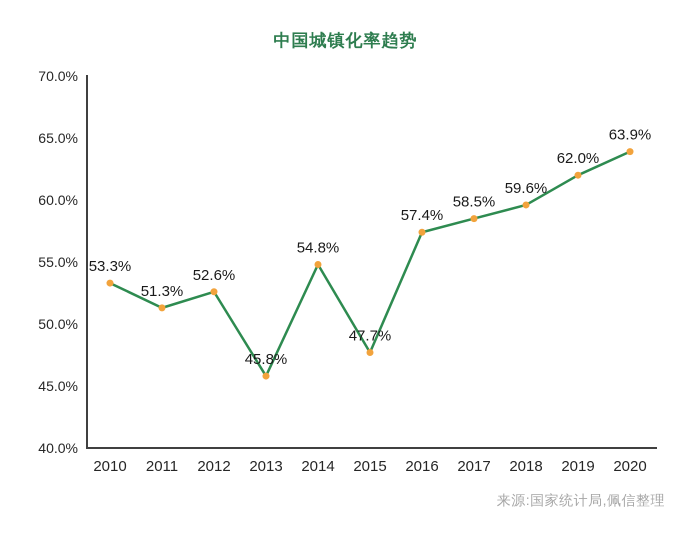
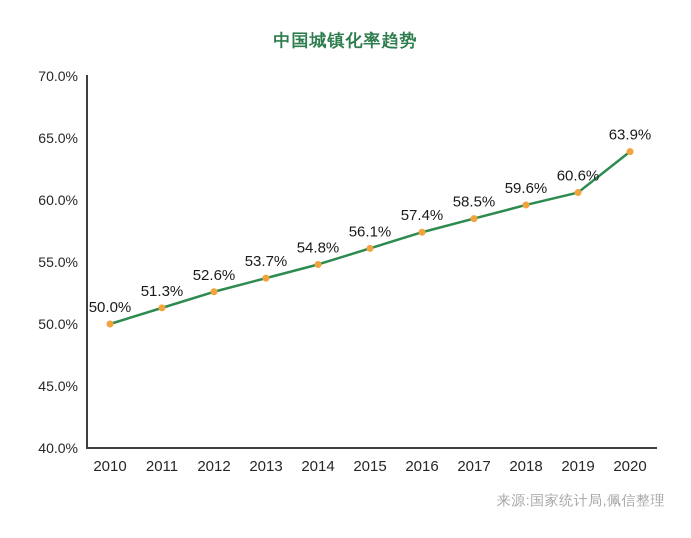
2010: 53.3% -> 50.0%
2013: 45.8% -> 53.7%
2015: 47.7% -> 56.1%
2019: 62.0% -> 60.6%
